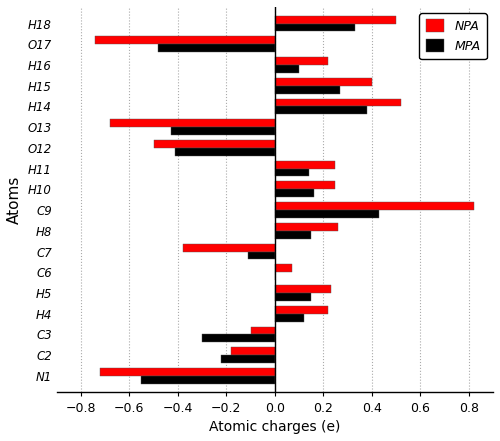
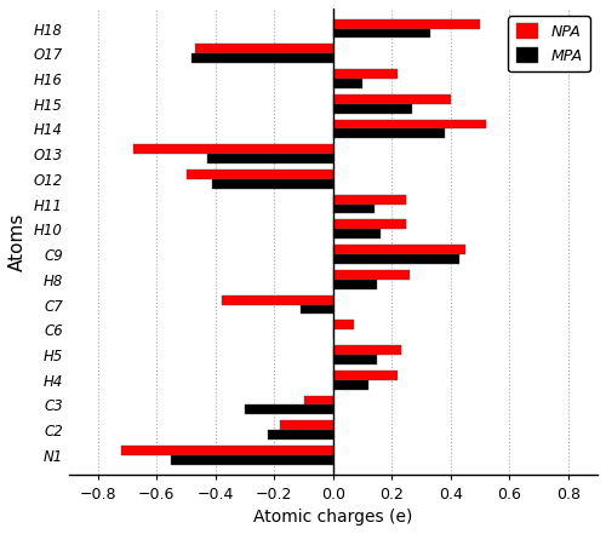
NPA/O17: -0.74 -> -0.47
NPA/C9: 0.82 -> 0.45
